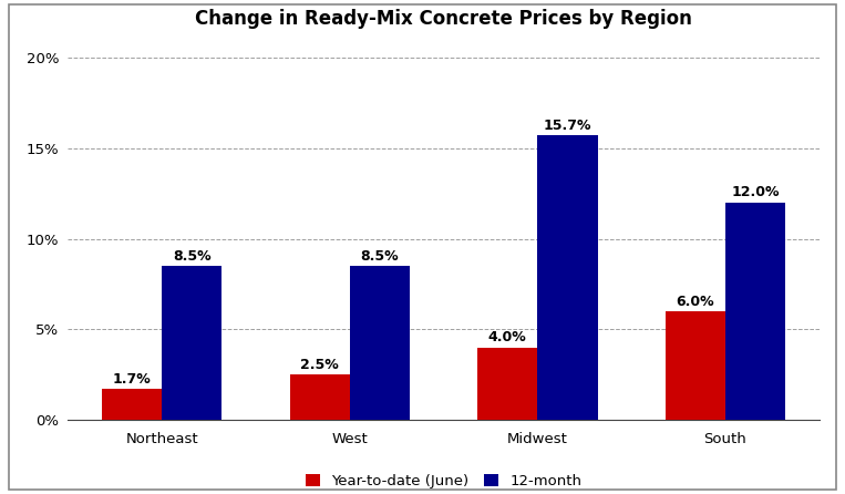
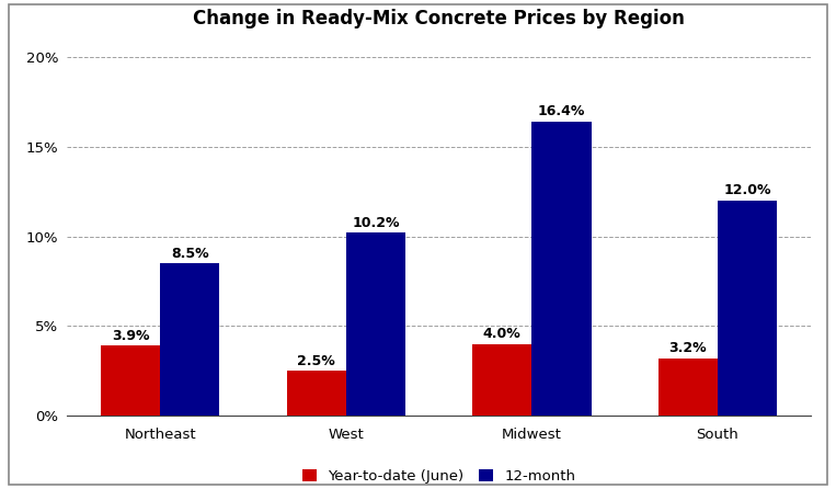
Year-to-date (June)/Northeast: 1.7% -> 3.9%
12-month/West: 8.5% -> 10.2%
12-month/Midwest: 15.7% -> 16.4%
Year-to-date (June)/South: 6.0% -> 3.2%
